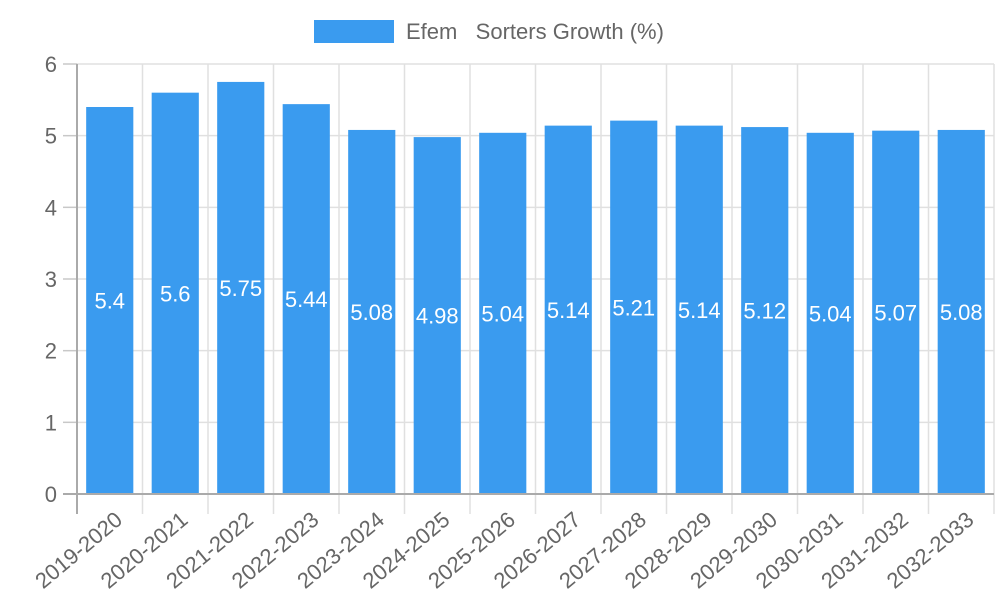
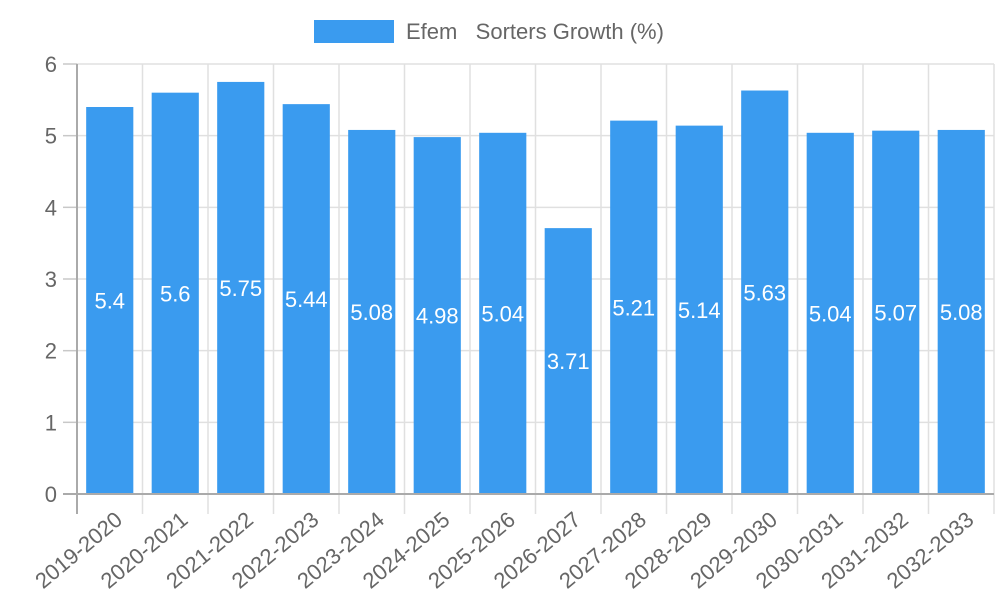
2026-2027: 5.14 -> 3.71
2029-2030: 5.12 -> 5.63
